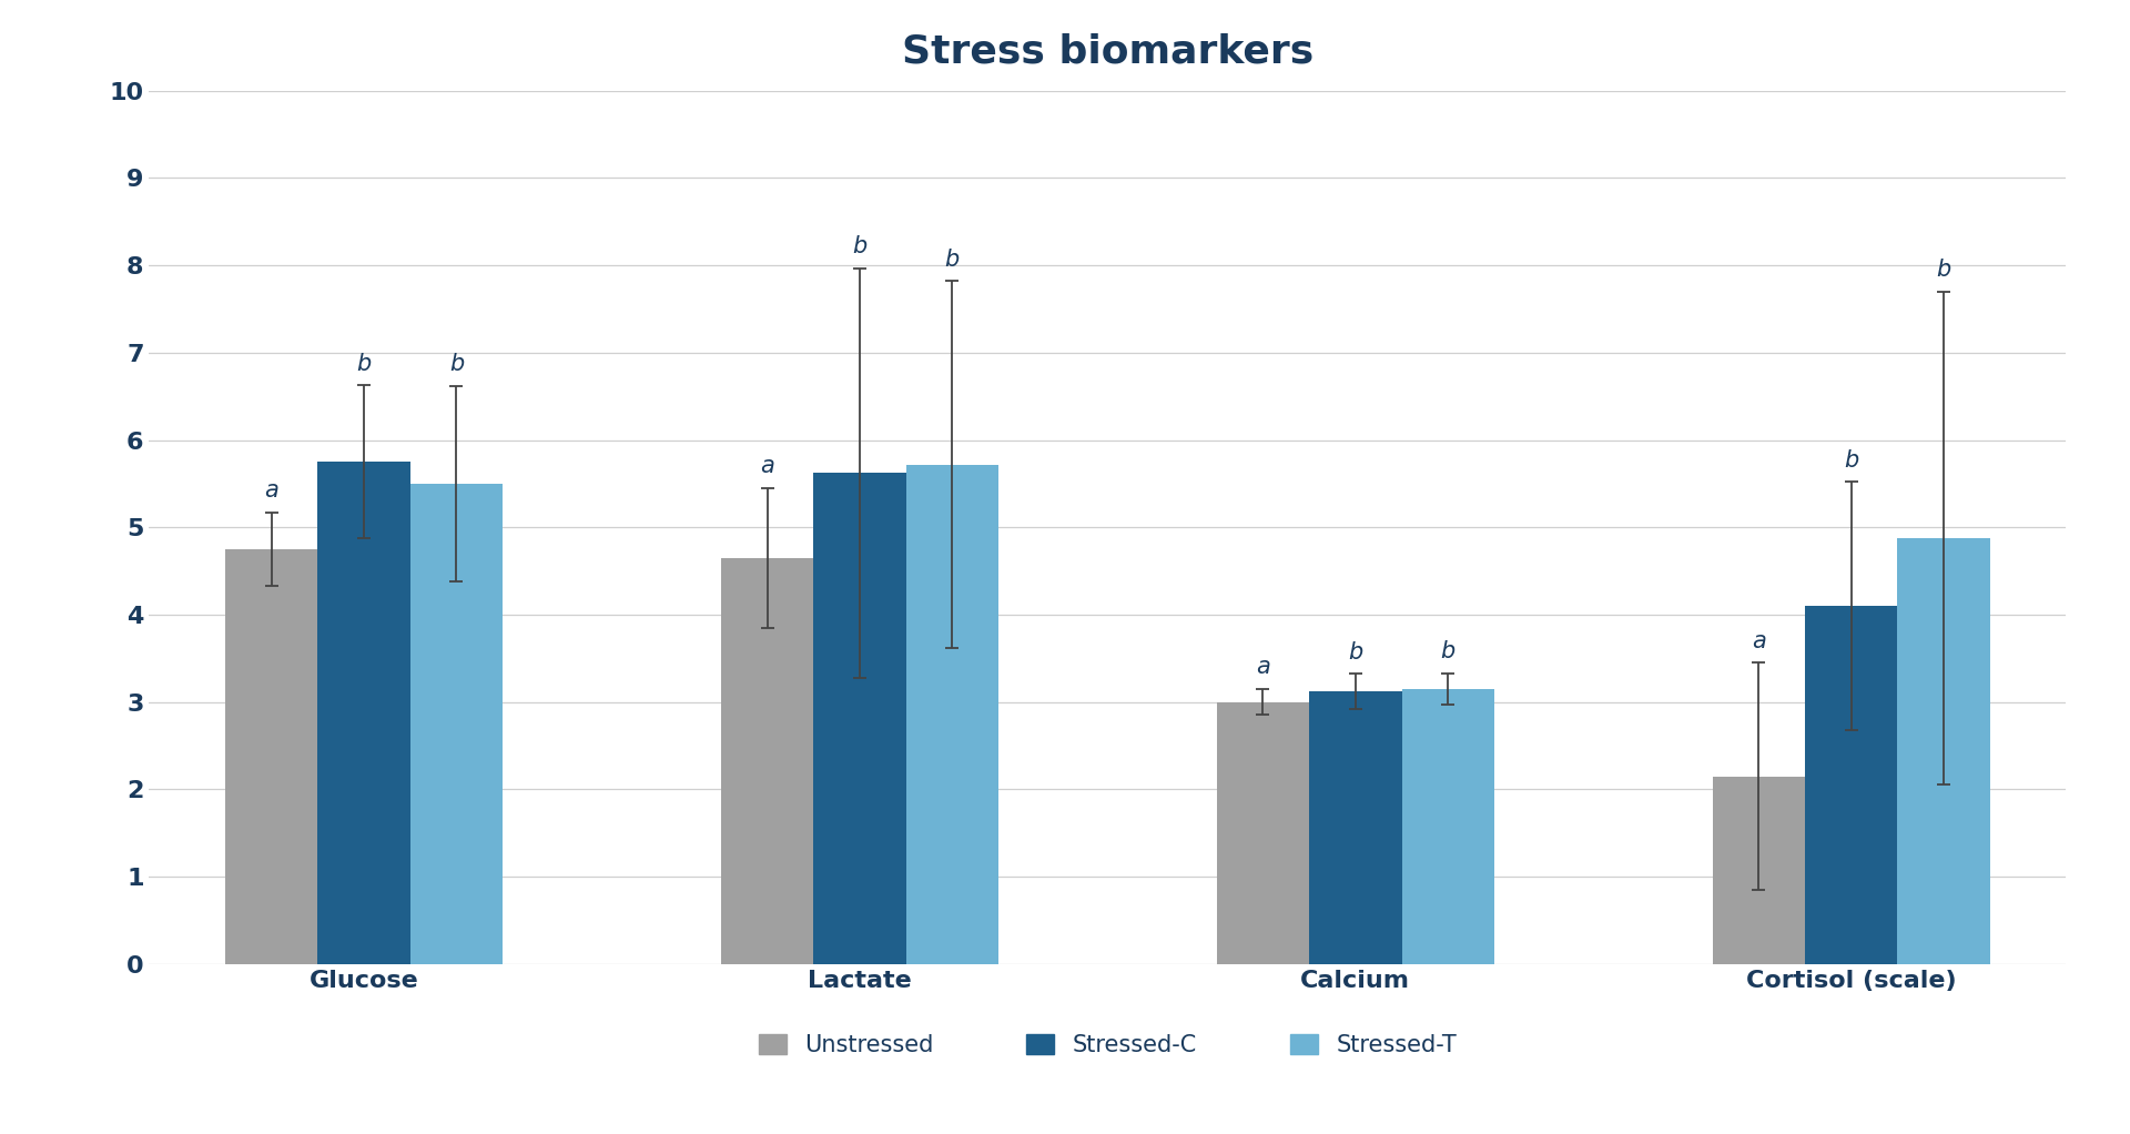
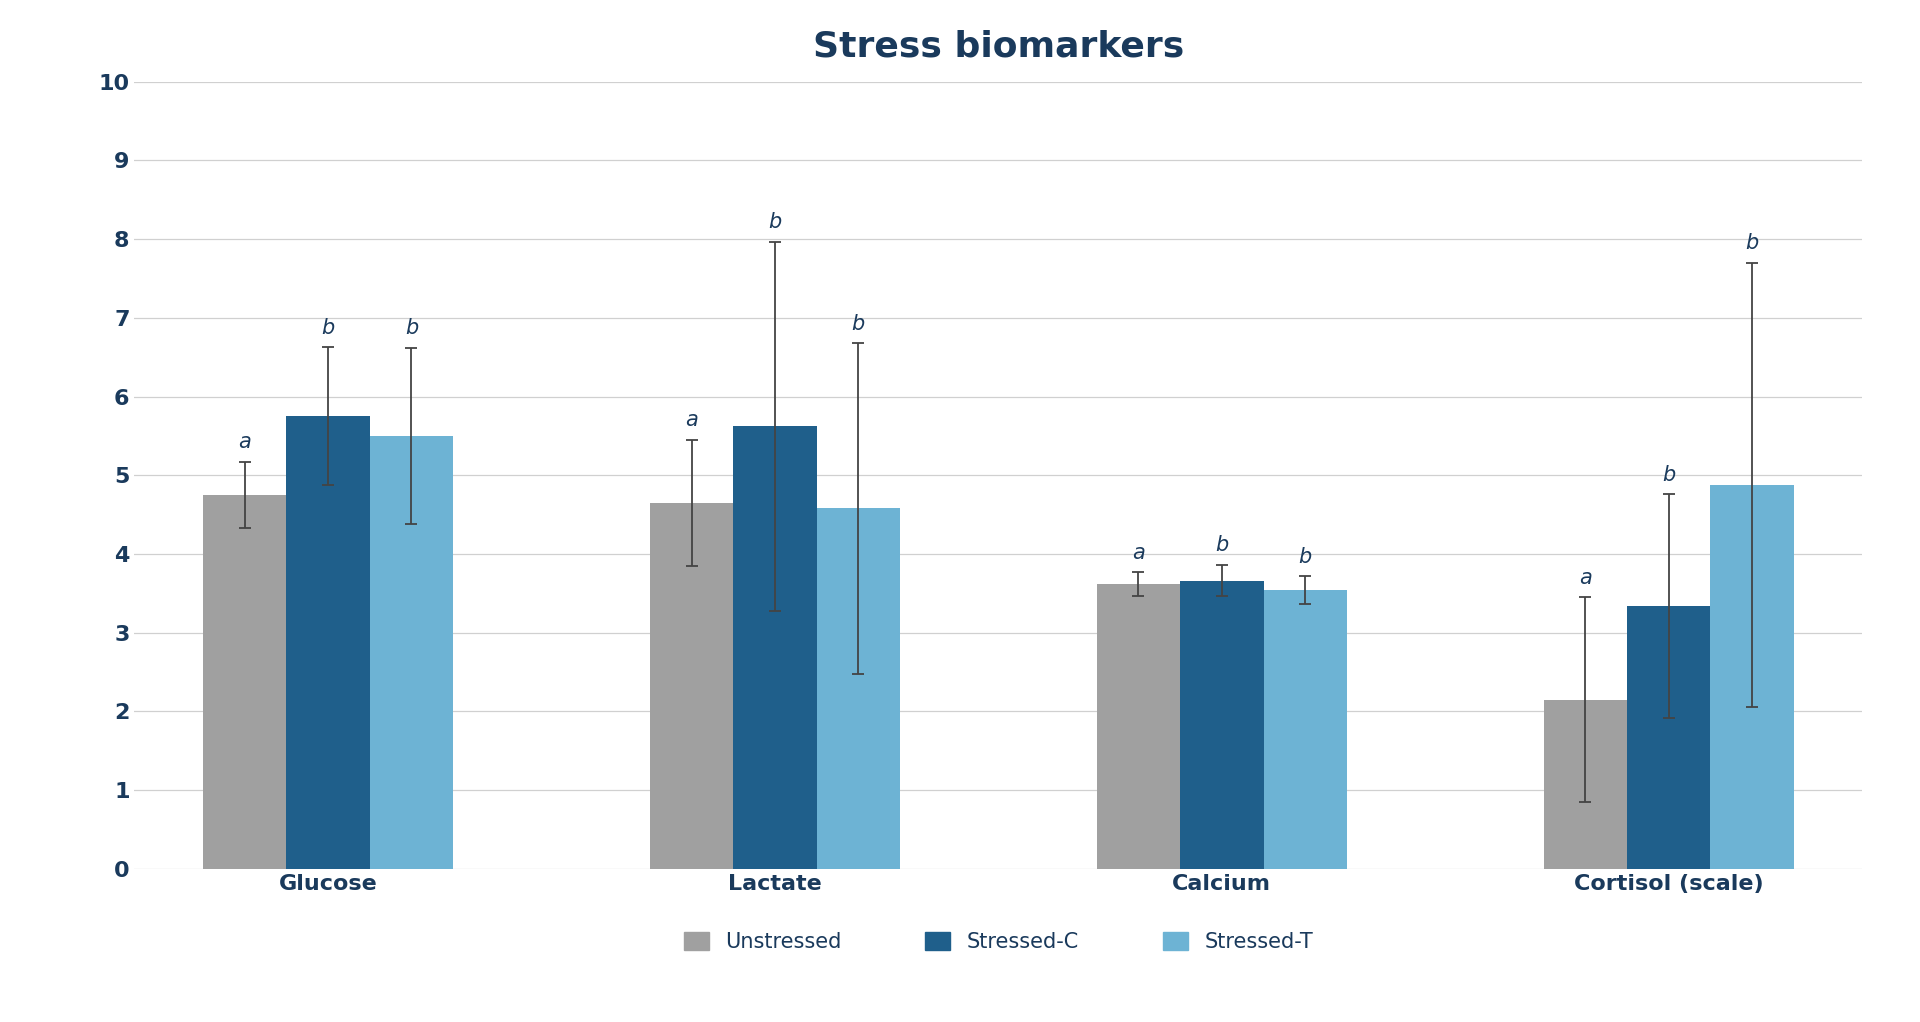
Stressed-T/Lactate: 5.72 -> 4.58
Unstressed/Calcium: 3.00 -> 3.62
Stressed-C/Calcium: 3.12 -> 3.66
Stressed-T/Calcium: 3.15 -> 3.54
Stressed-C/Cortisol (scale): 4.10 -> 3.34
